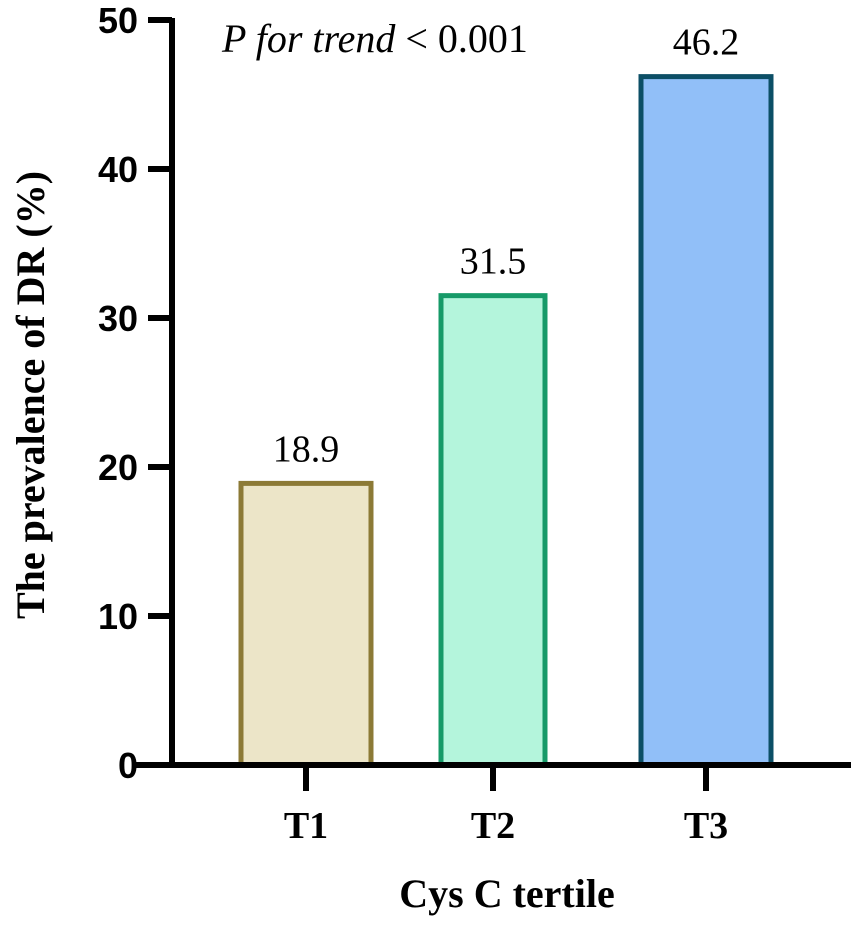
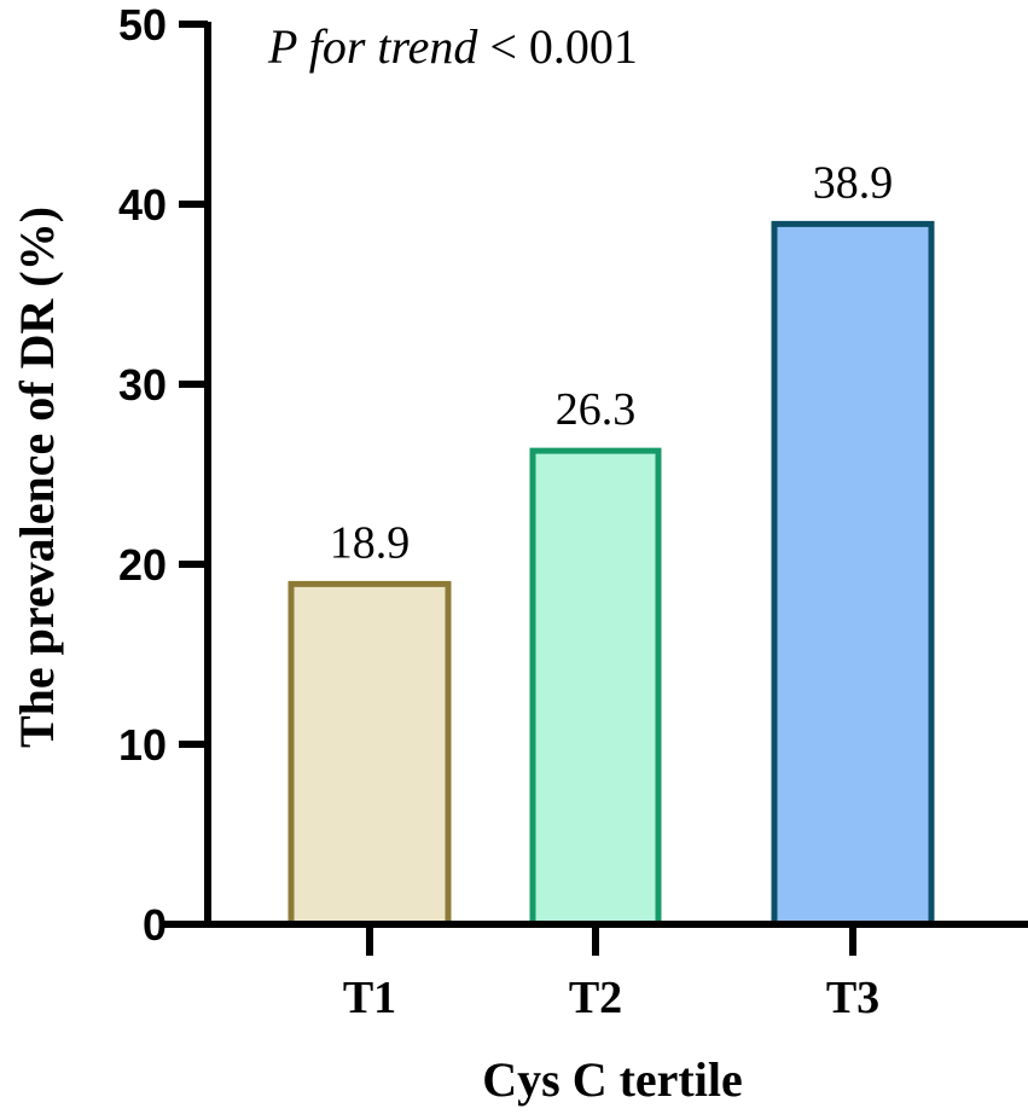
T2: 31.5 -> 26.3
T3: 46.2 -> 38.9
